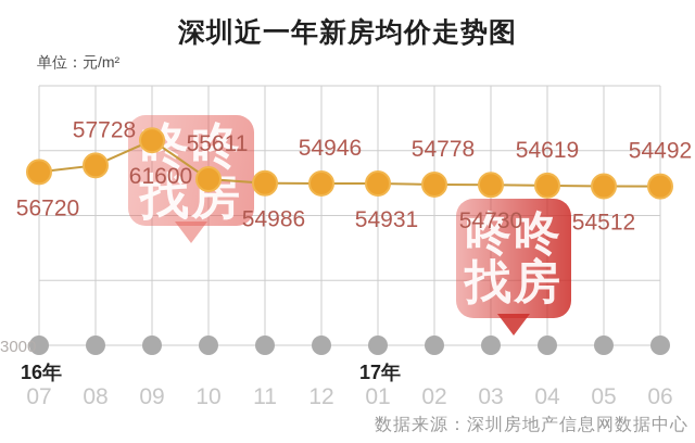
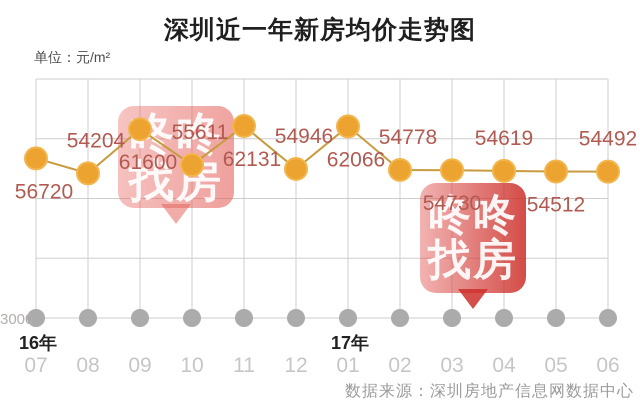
08: 57728 -> 54204
11: 54986 -> 62131
01: 54931 -> 62066
